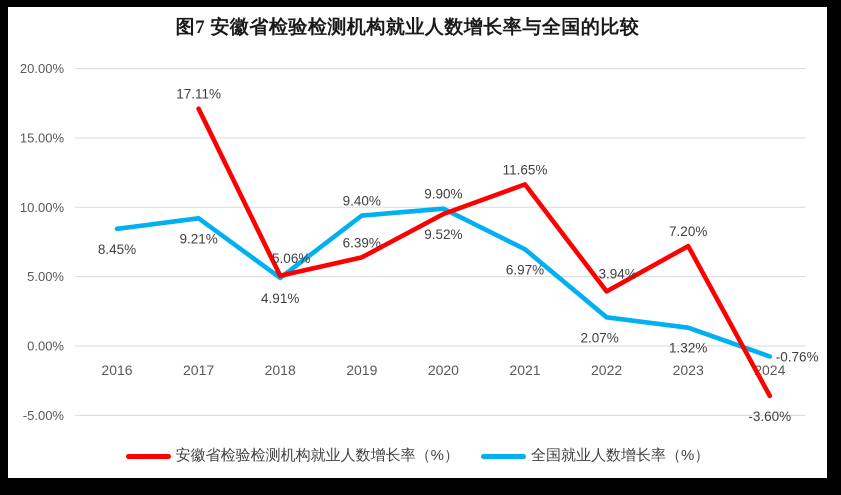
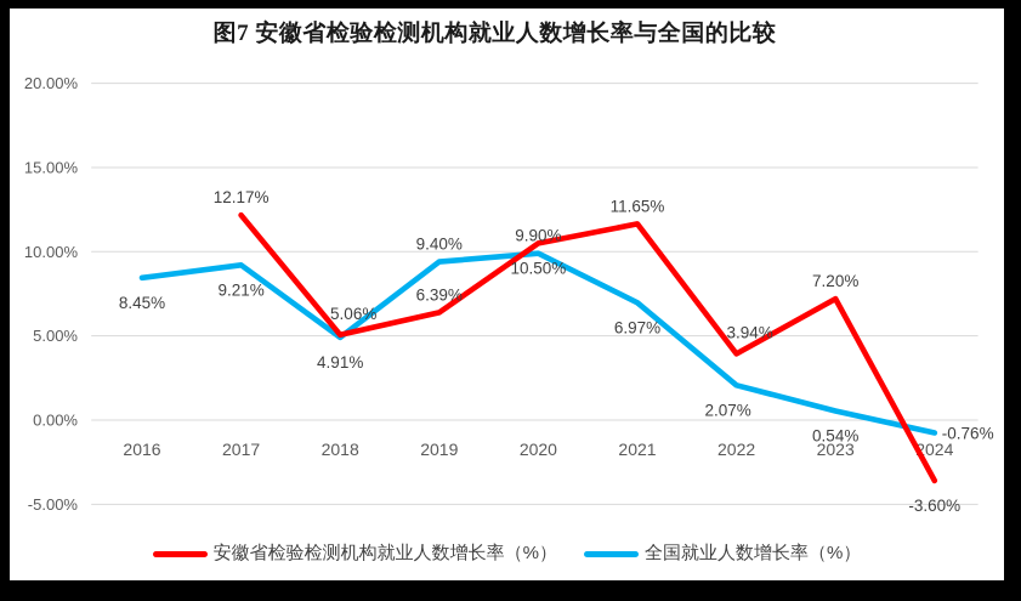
安徽省检验检测机构就业人数增长率（%）/2017: 17.11% -> 12.17%
安徽省检验检测机构就业人数增长率（%）/2020: 9.52% -> 10.50%
全国就业人数增长率（%）/2023: 1.32% -> 0.54%
